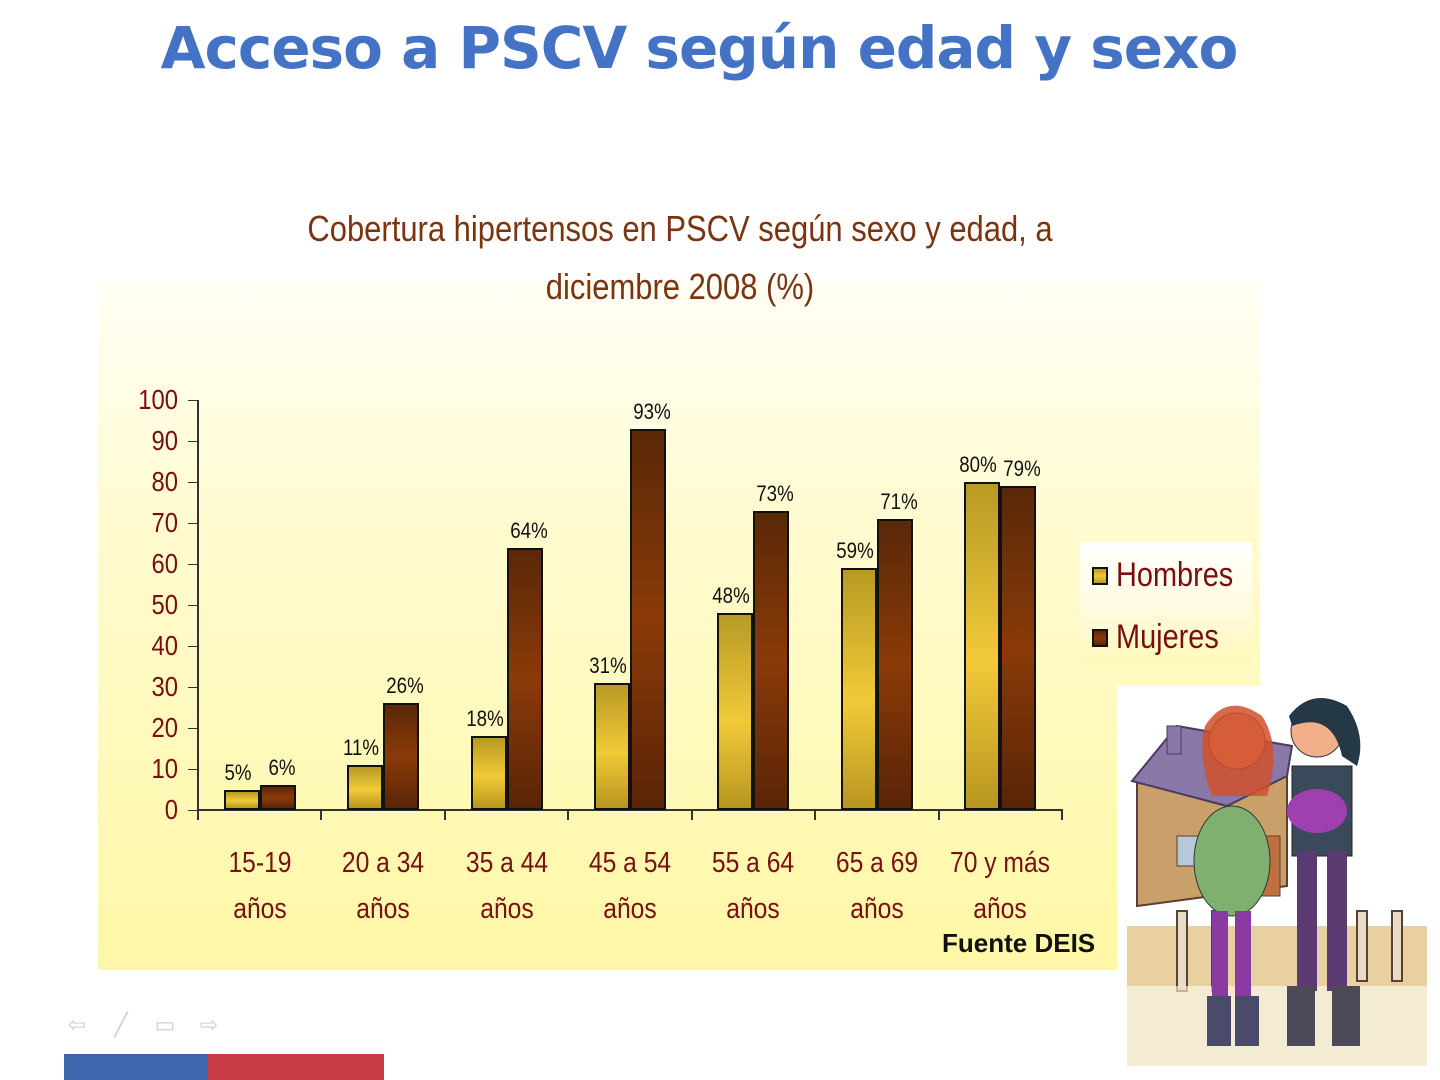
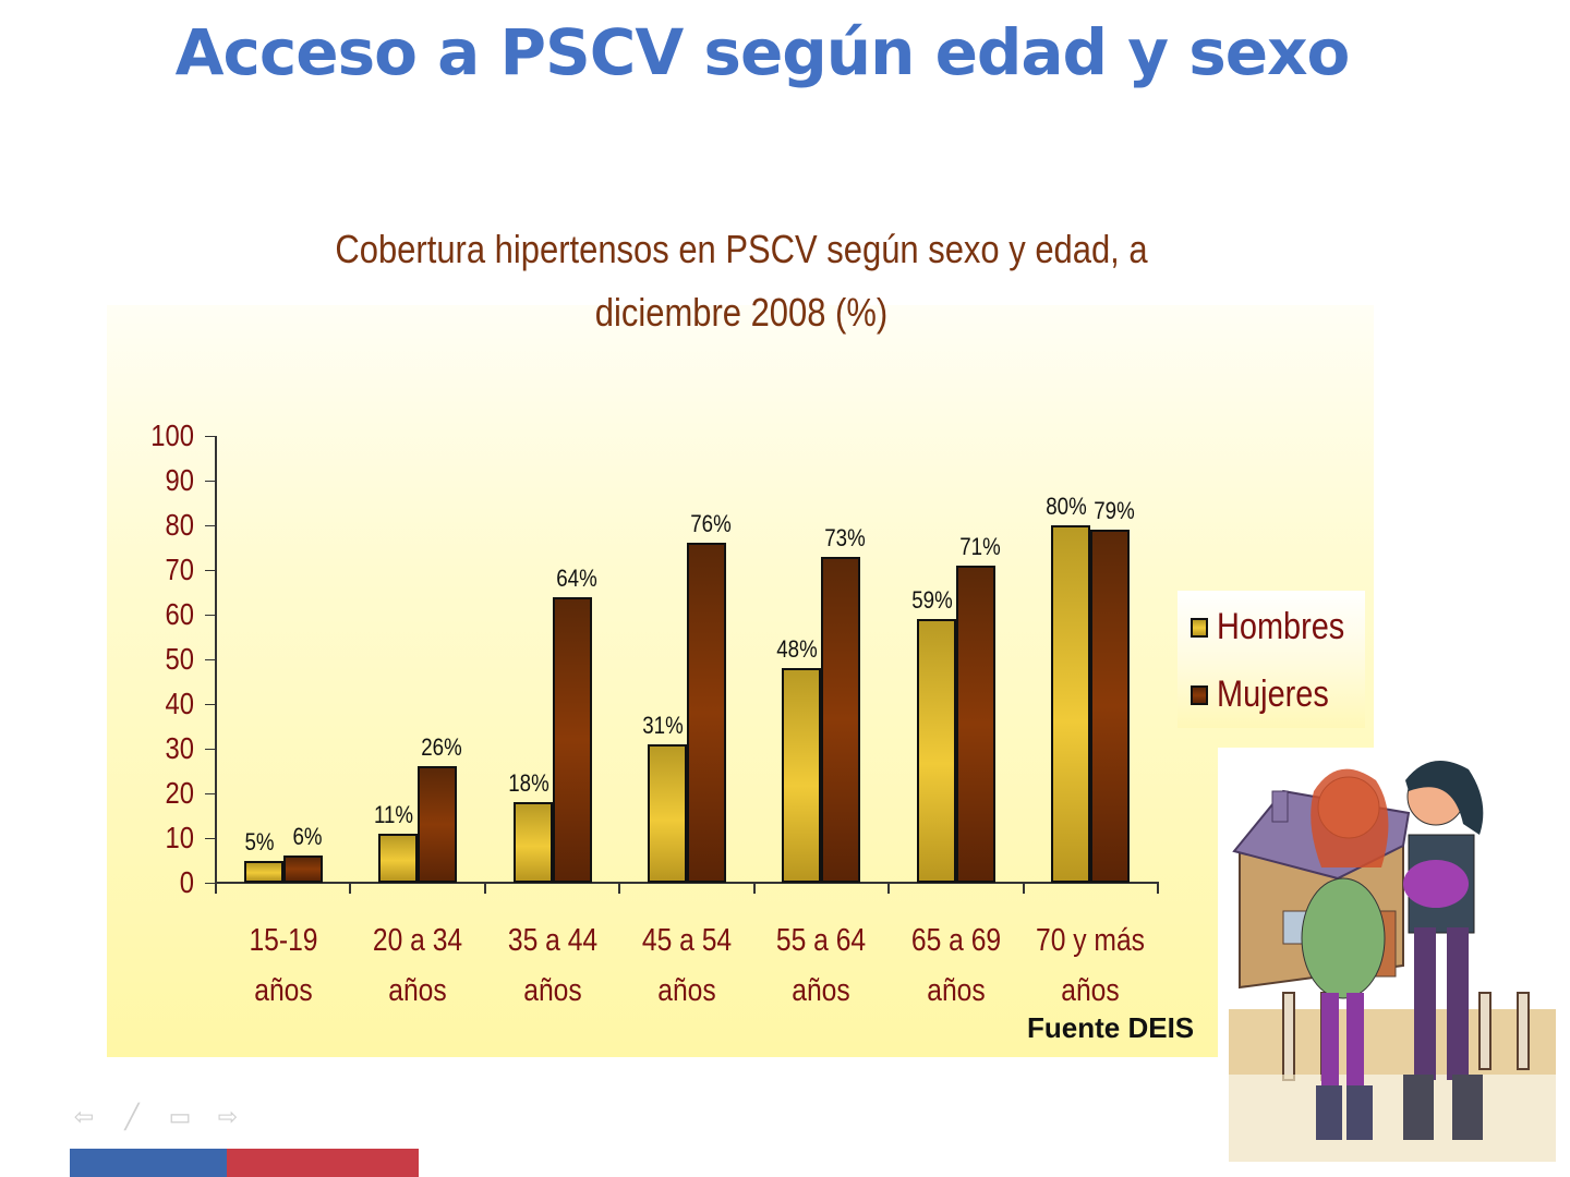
Mujeres/45 a 54 años: 93% -> 76%
